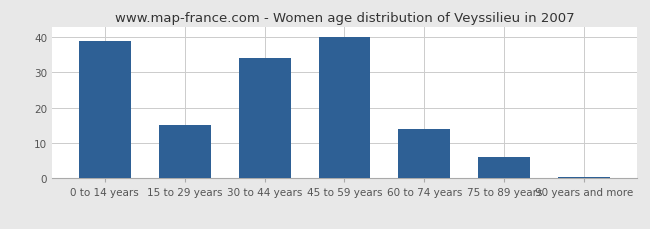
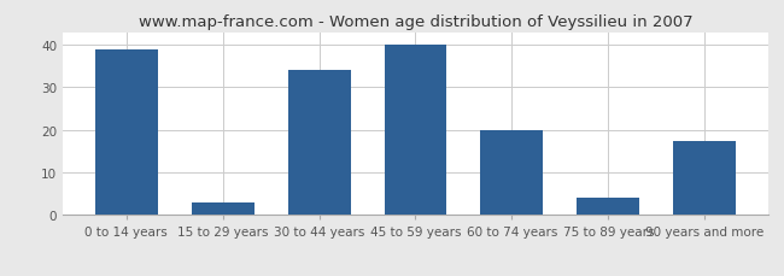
15 to 29 years: 15.0 -> 3.0
60 to 74 years: 14.0 -> 20.0
75 to 89 years: 6.0 -> 4.0
90 years and more: 0.5 -> 17.5
